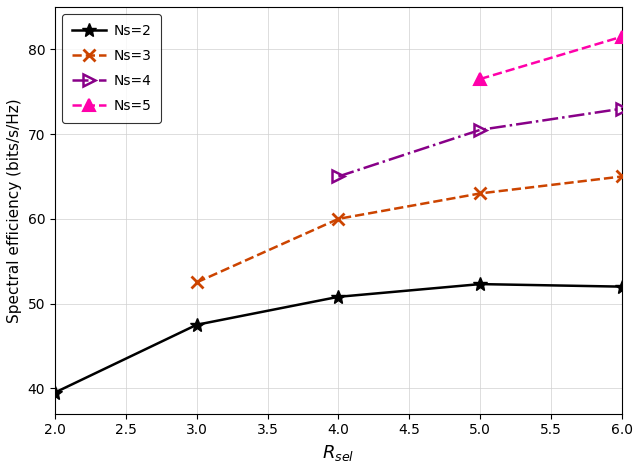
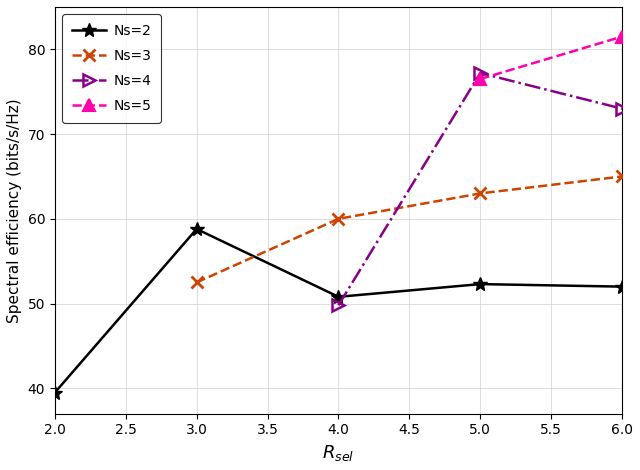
Ns=2/3.0: 47.5 -> 58.8
Ns=4/4.0: 65.0 -> 49.8
Ns=4/5.0: 70.5 -> 77.2
